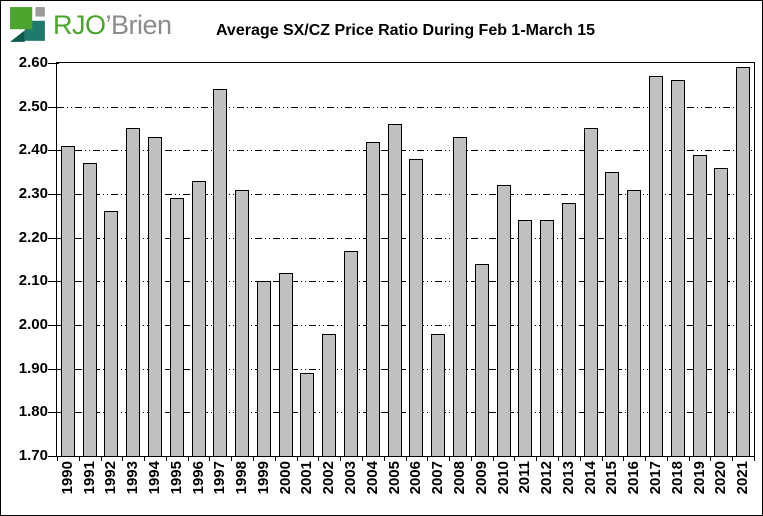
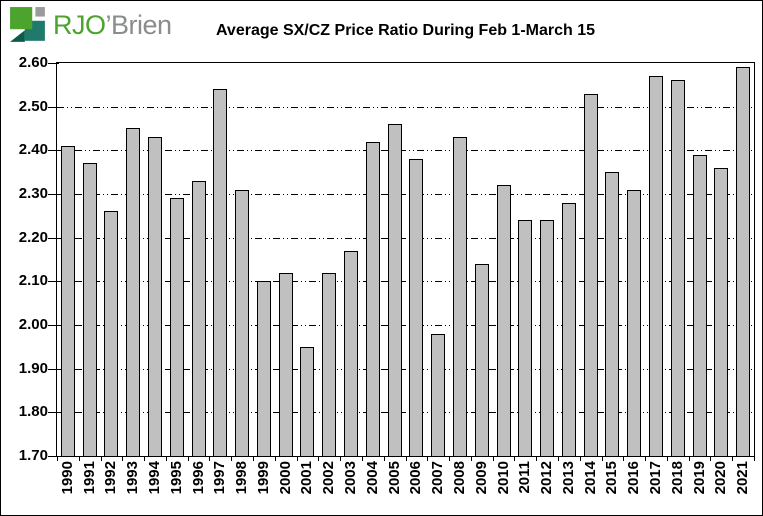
2001: 1.89 -> 1.95
2002: 1.98 -> 2.12
2014: 2.45 -> 2.53
